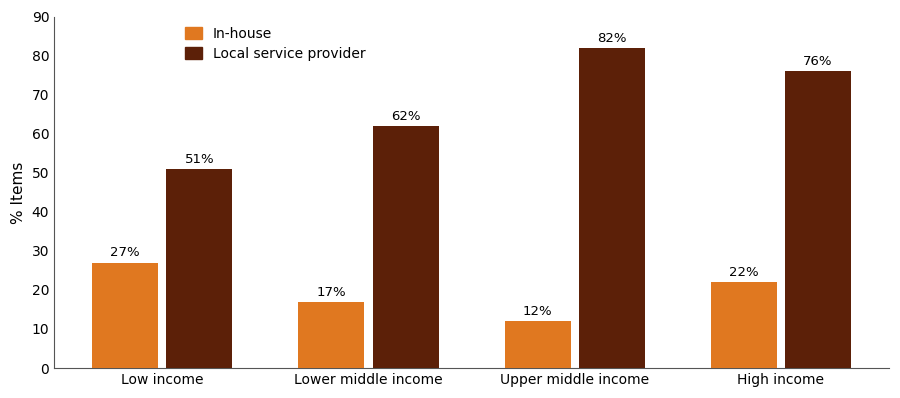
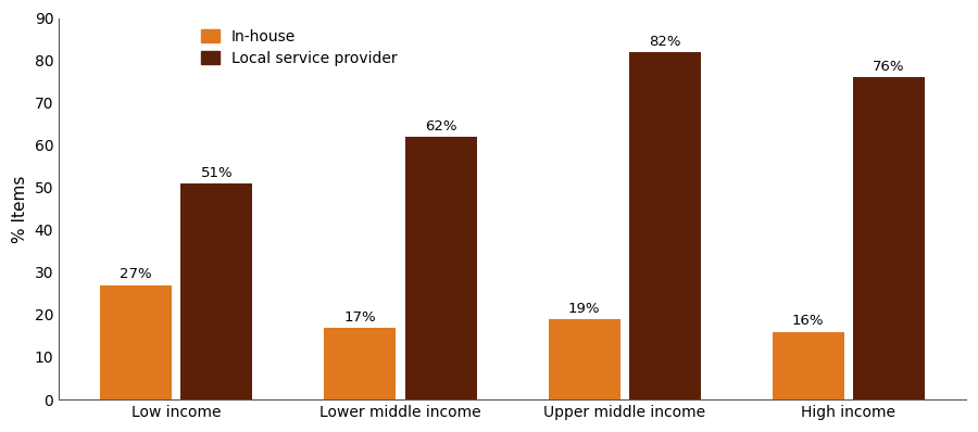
In-house/Upper middle income: 12% -> 19%
In-house/High income: 22% -> 16%
